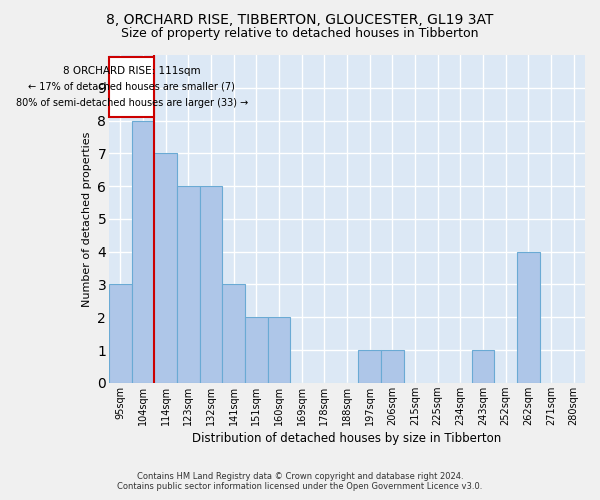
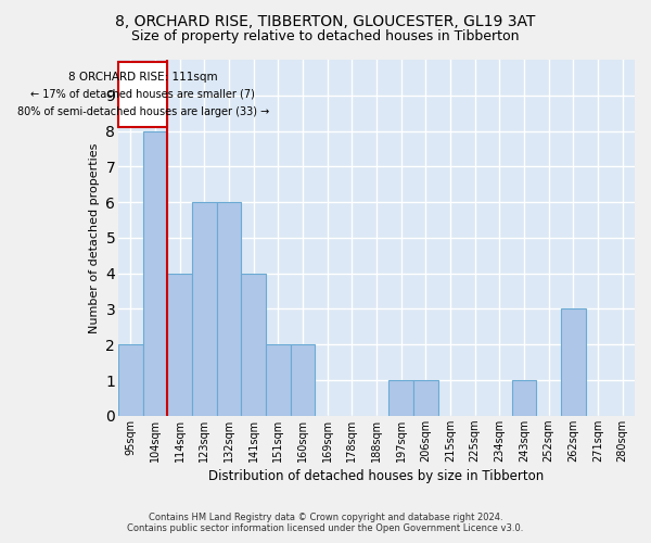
95sqm: 3 -> 2
114sqm: 7 -> 4
141sqm: 3 -> 4
262sqm: 4 -> 3
